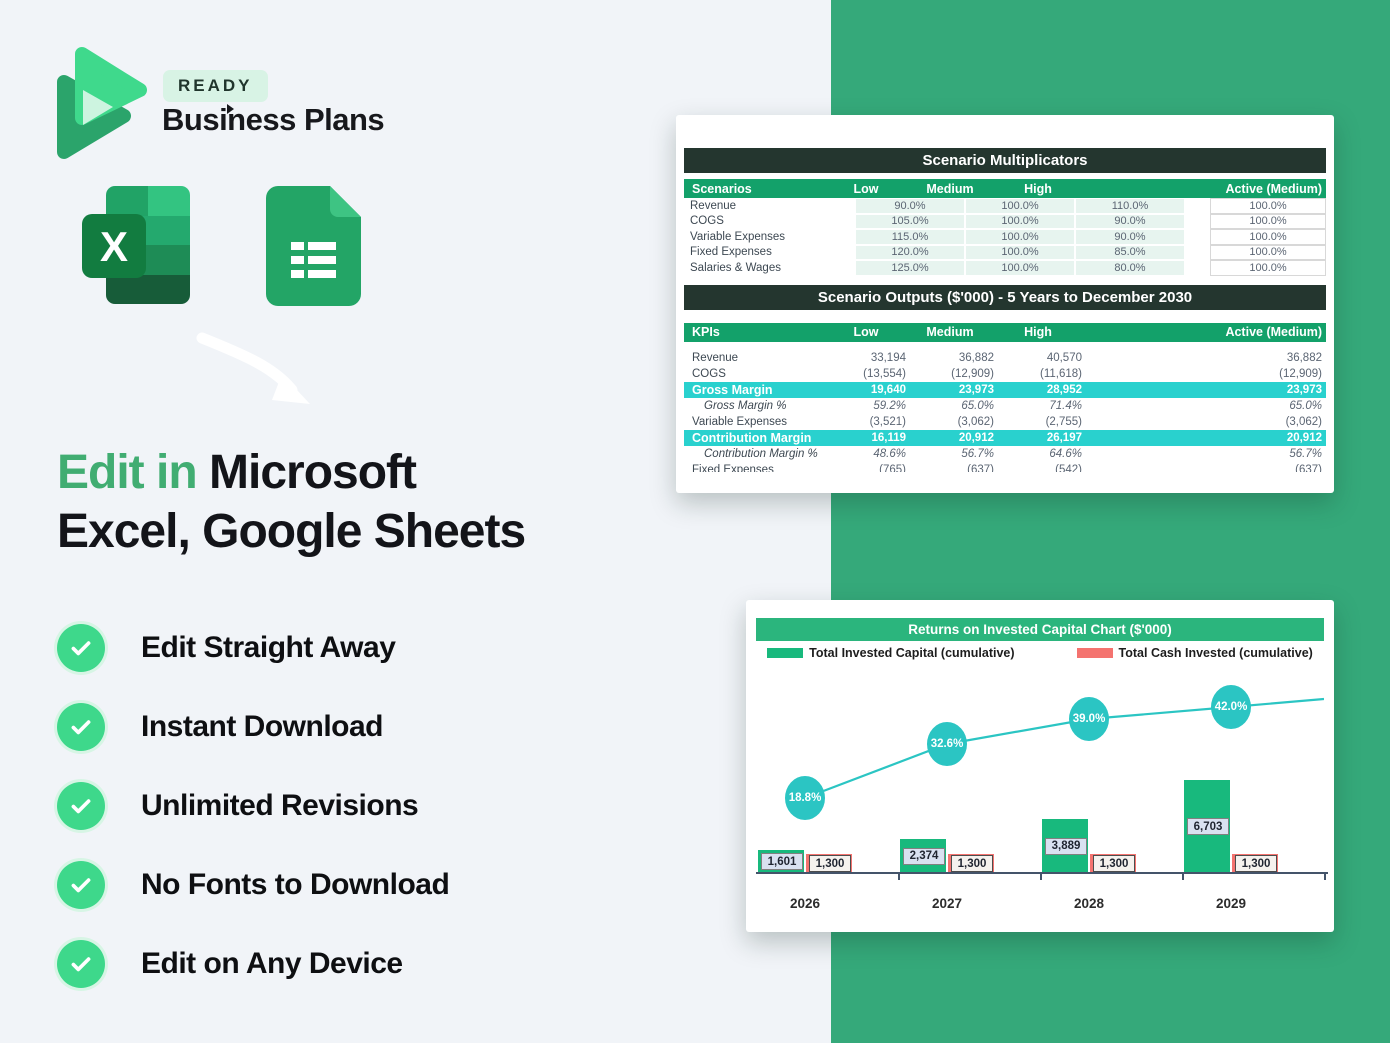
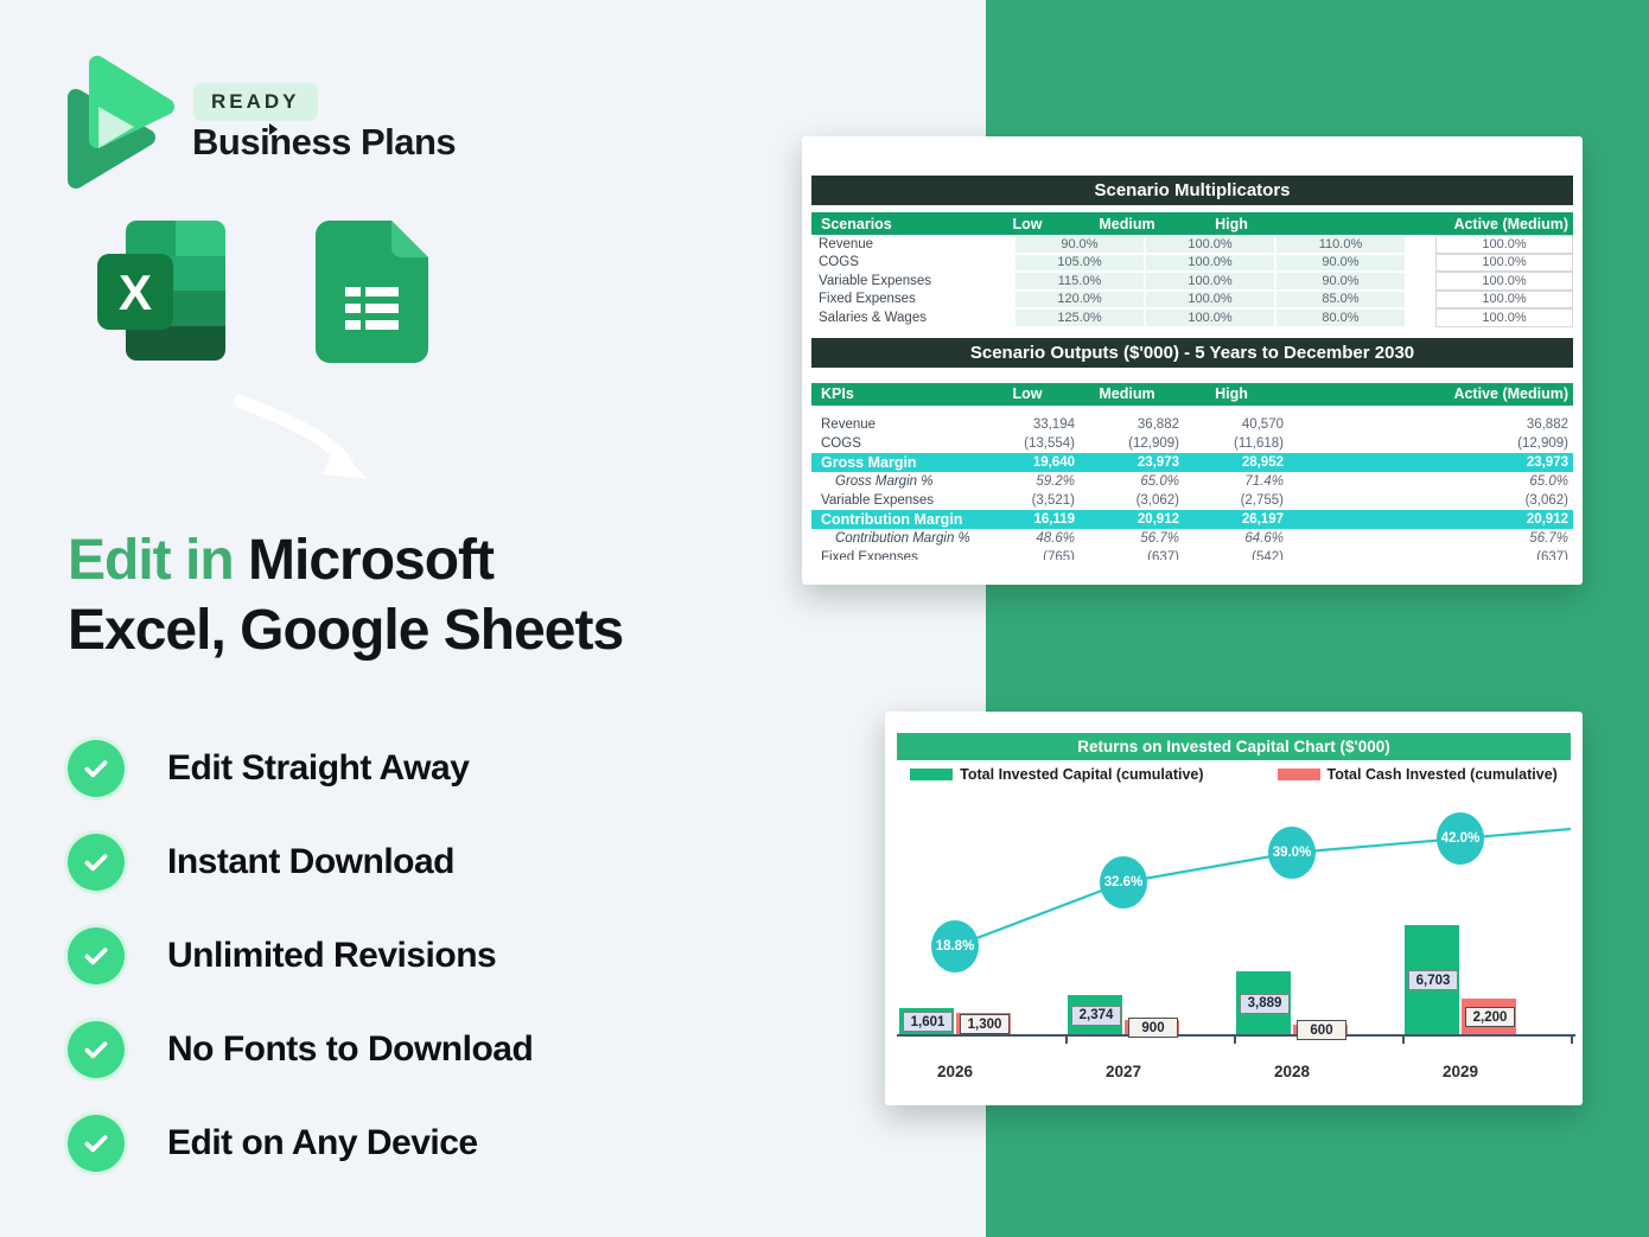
Total Cash Invested (cumulative)/2027: 1,300 -> 900
Total Cash Invested (cumulative)/2028: 1,300 -> 600
Total Cash Invested (cumulative)/2029: 1,300 -> 2,200
